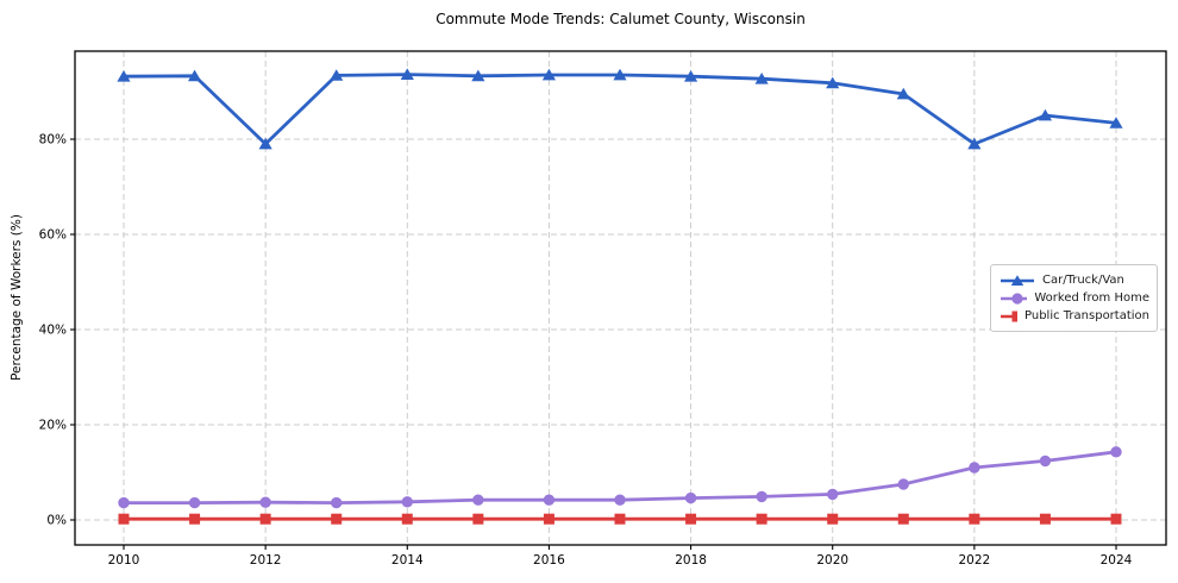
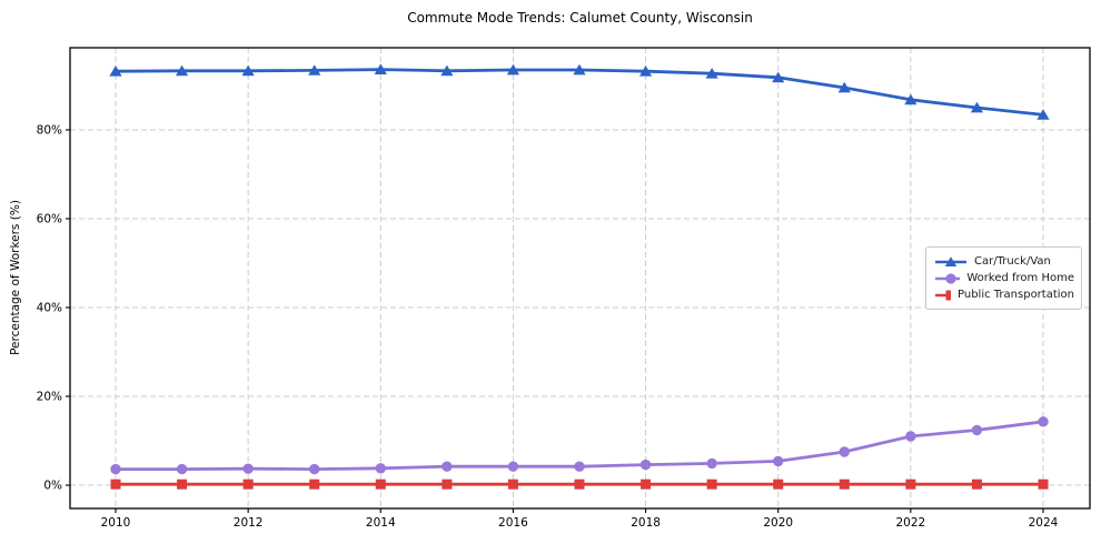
Car/Truck/Van/2012: 79% -> 93%
Car/Truck/Van/2022: 79% -> 87%
